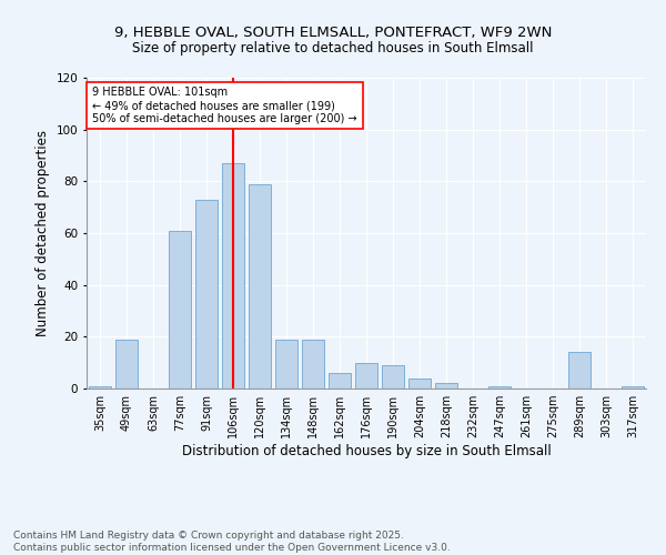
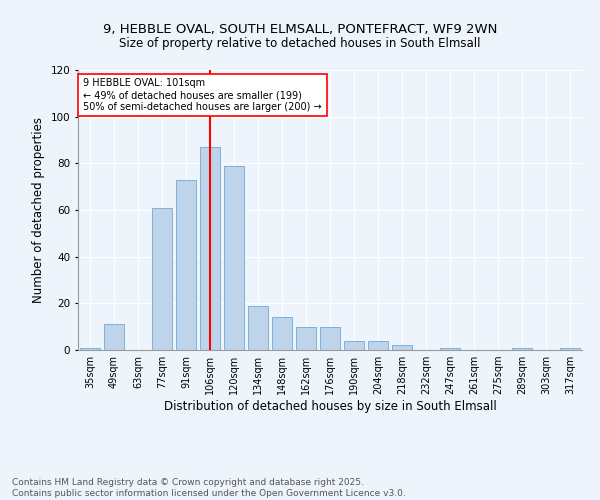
49sqm: 19 -> 11
148sqm: 19 -> 14
162sqm: 6 -> 10
190sqm: 9 -> 4
289sqm: 14 -> 1
